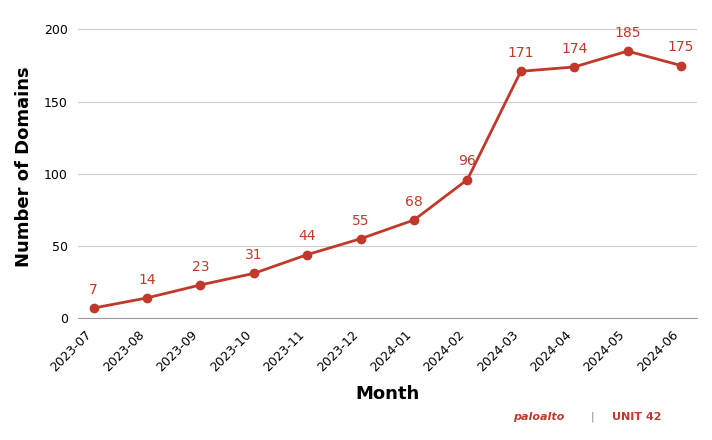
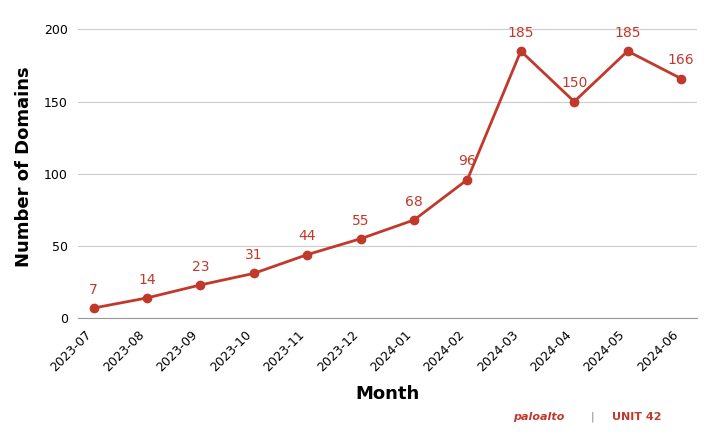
2024-03: 171 -> 185
2024-04: 174 -> 150
2024-06: 175 -> 166
